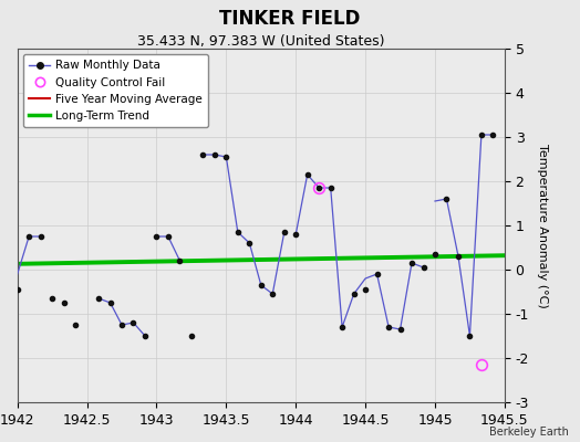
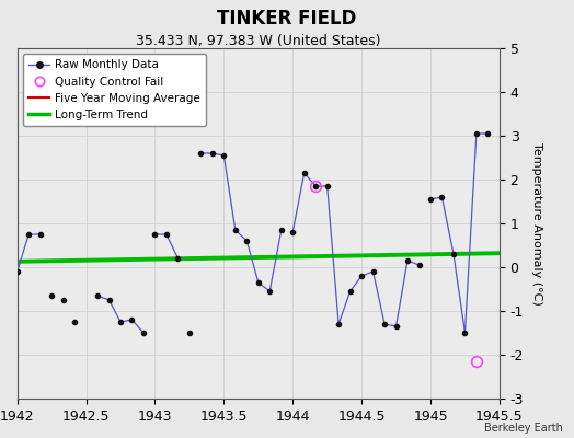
Raw Monthly Data/1942: -0.45 -> -0.10
Raw Monthly Data/1944.5: -0.45 -> -0.20
Raw Monthly Data/1945: 0.35 -> 1.55
